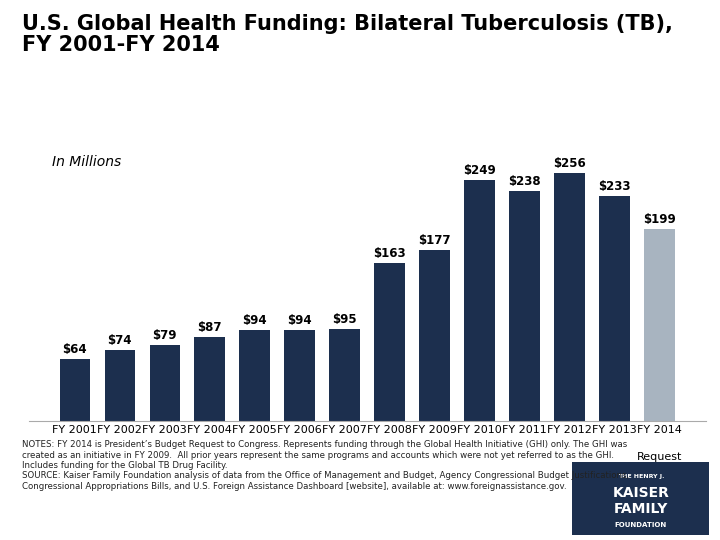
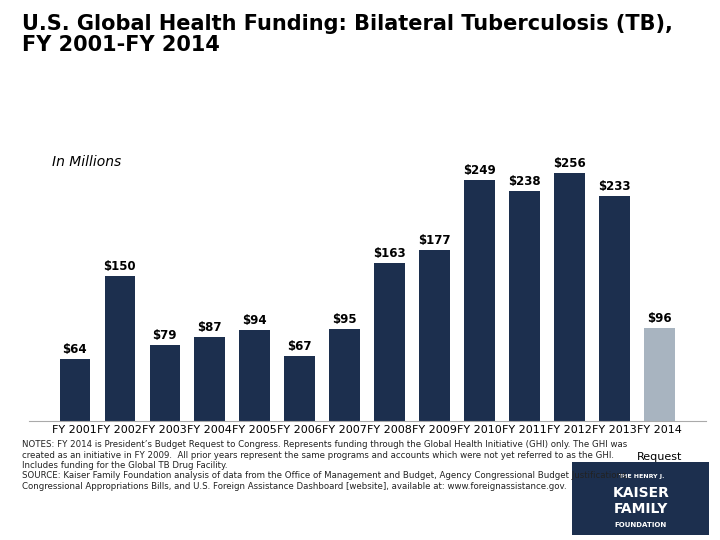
FY 2002: $74 -> $150
FY 2006: $94 -> $67
FY 2014: $199 -> $96
